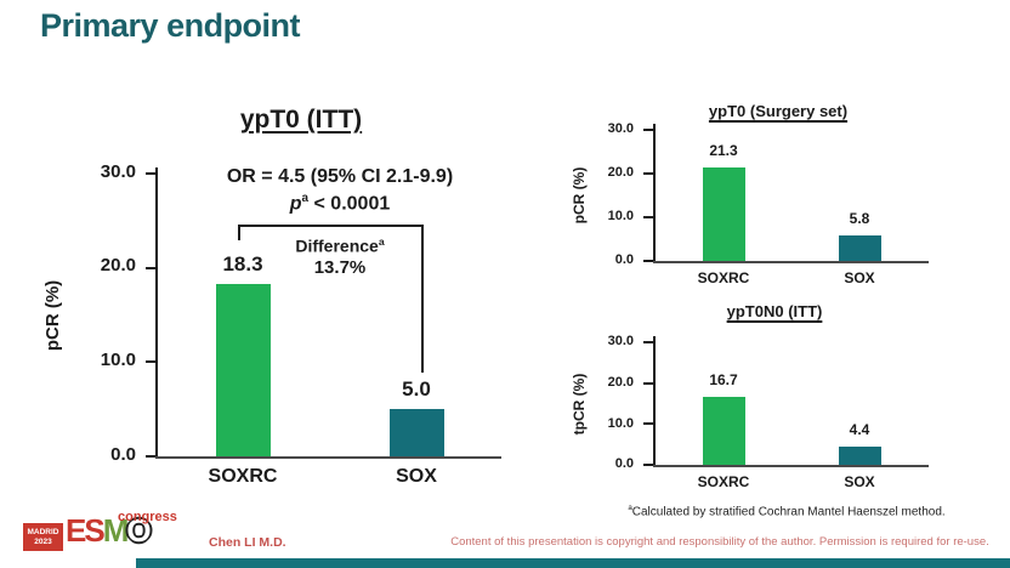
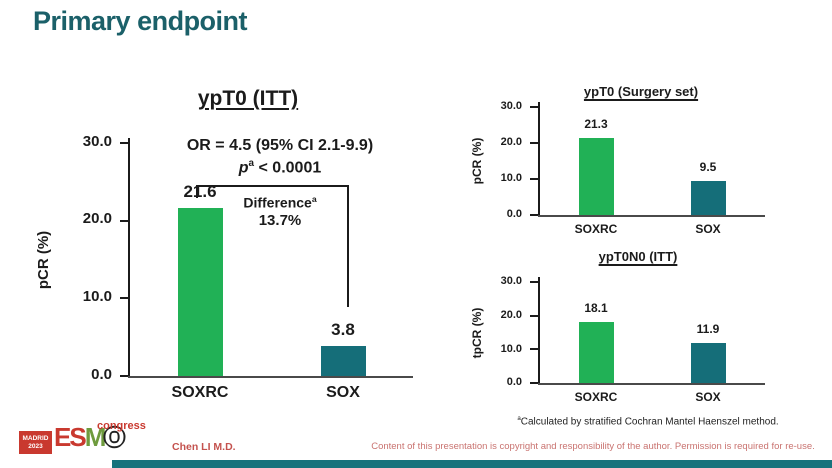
ypT0 (ITT)/SOXRC: 18.3 -> 21.6
ypT0 (ITT)/SOX: 5.0 -> 3.8
ypT0 (Surgery set)/SOX: 5.8 -> 9.5
ypT0N0 (ITT)/SOXRC: 16.7 -> 18.1
ypT0N0 (ITT)/SOX: 4.4 -> 11.9
